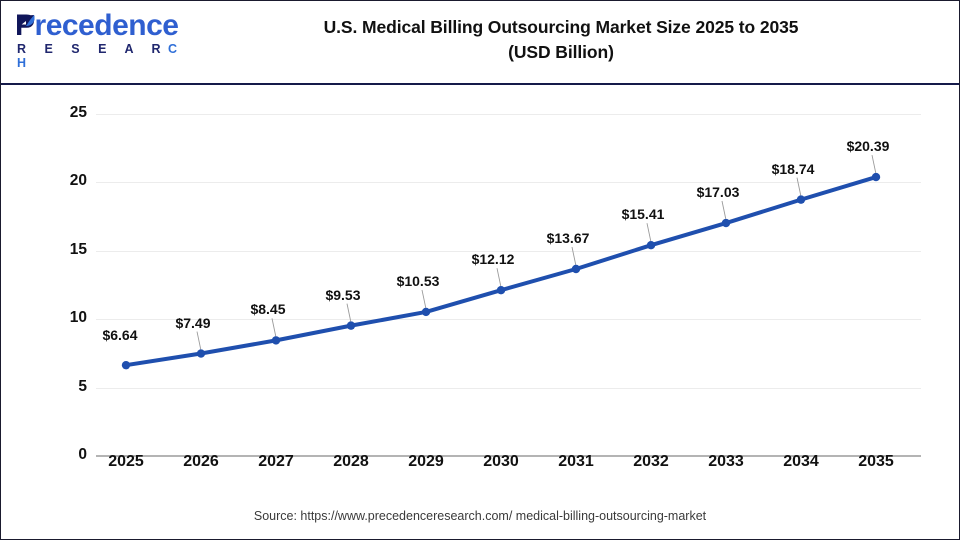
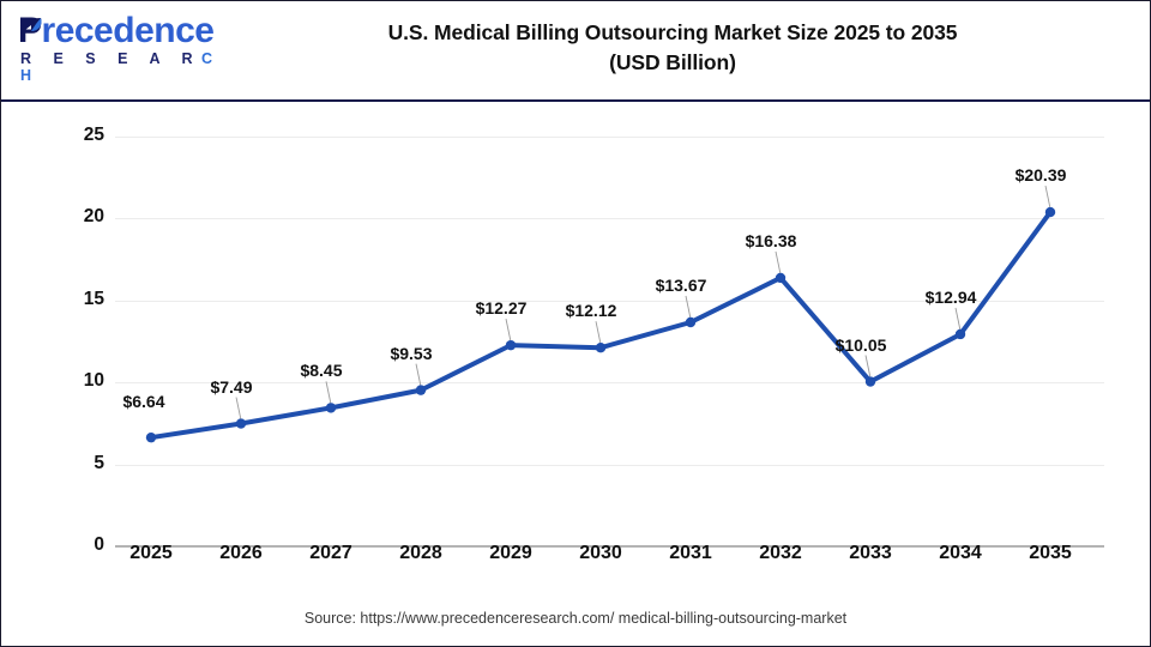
2029: $10.53 -> $12.27
2032: $15.41 -> $16.38
2033: $17.03 -> $10.05
2034: $18.74 -> $12.94
